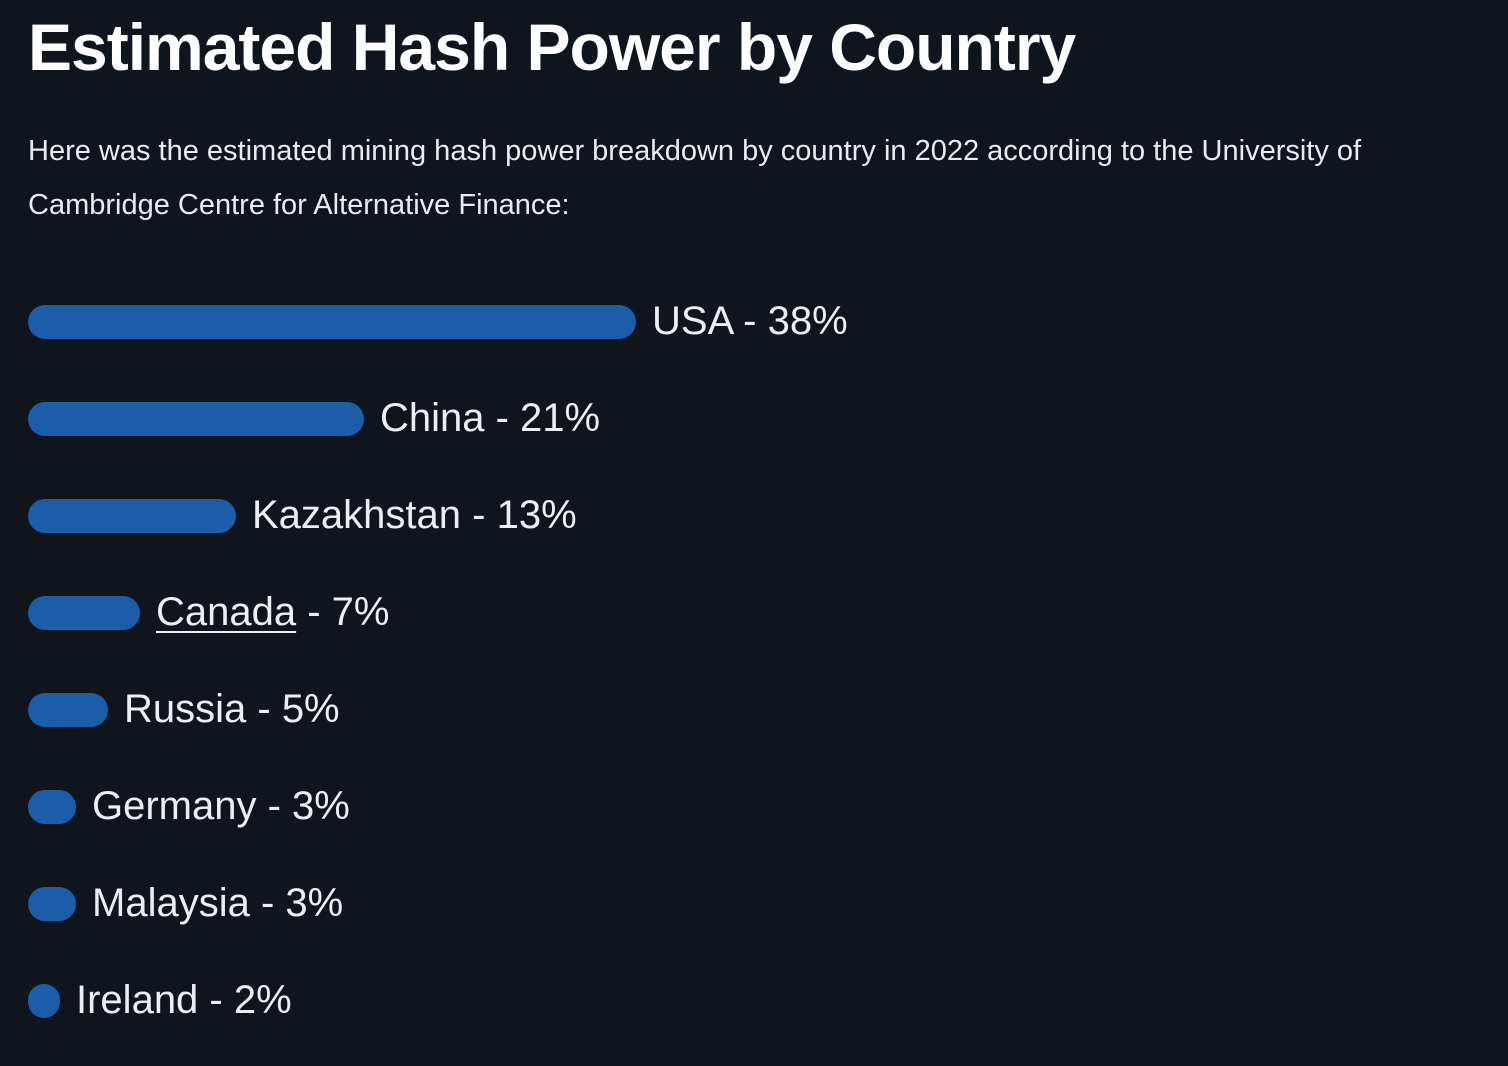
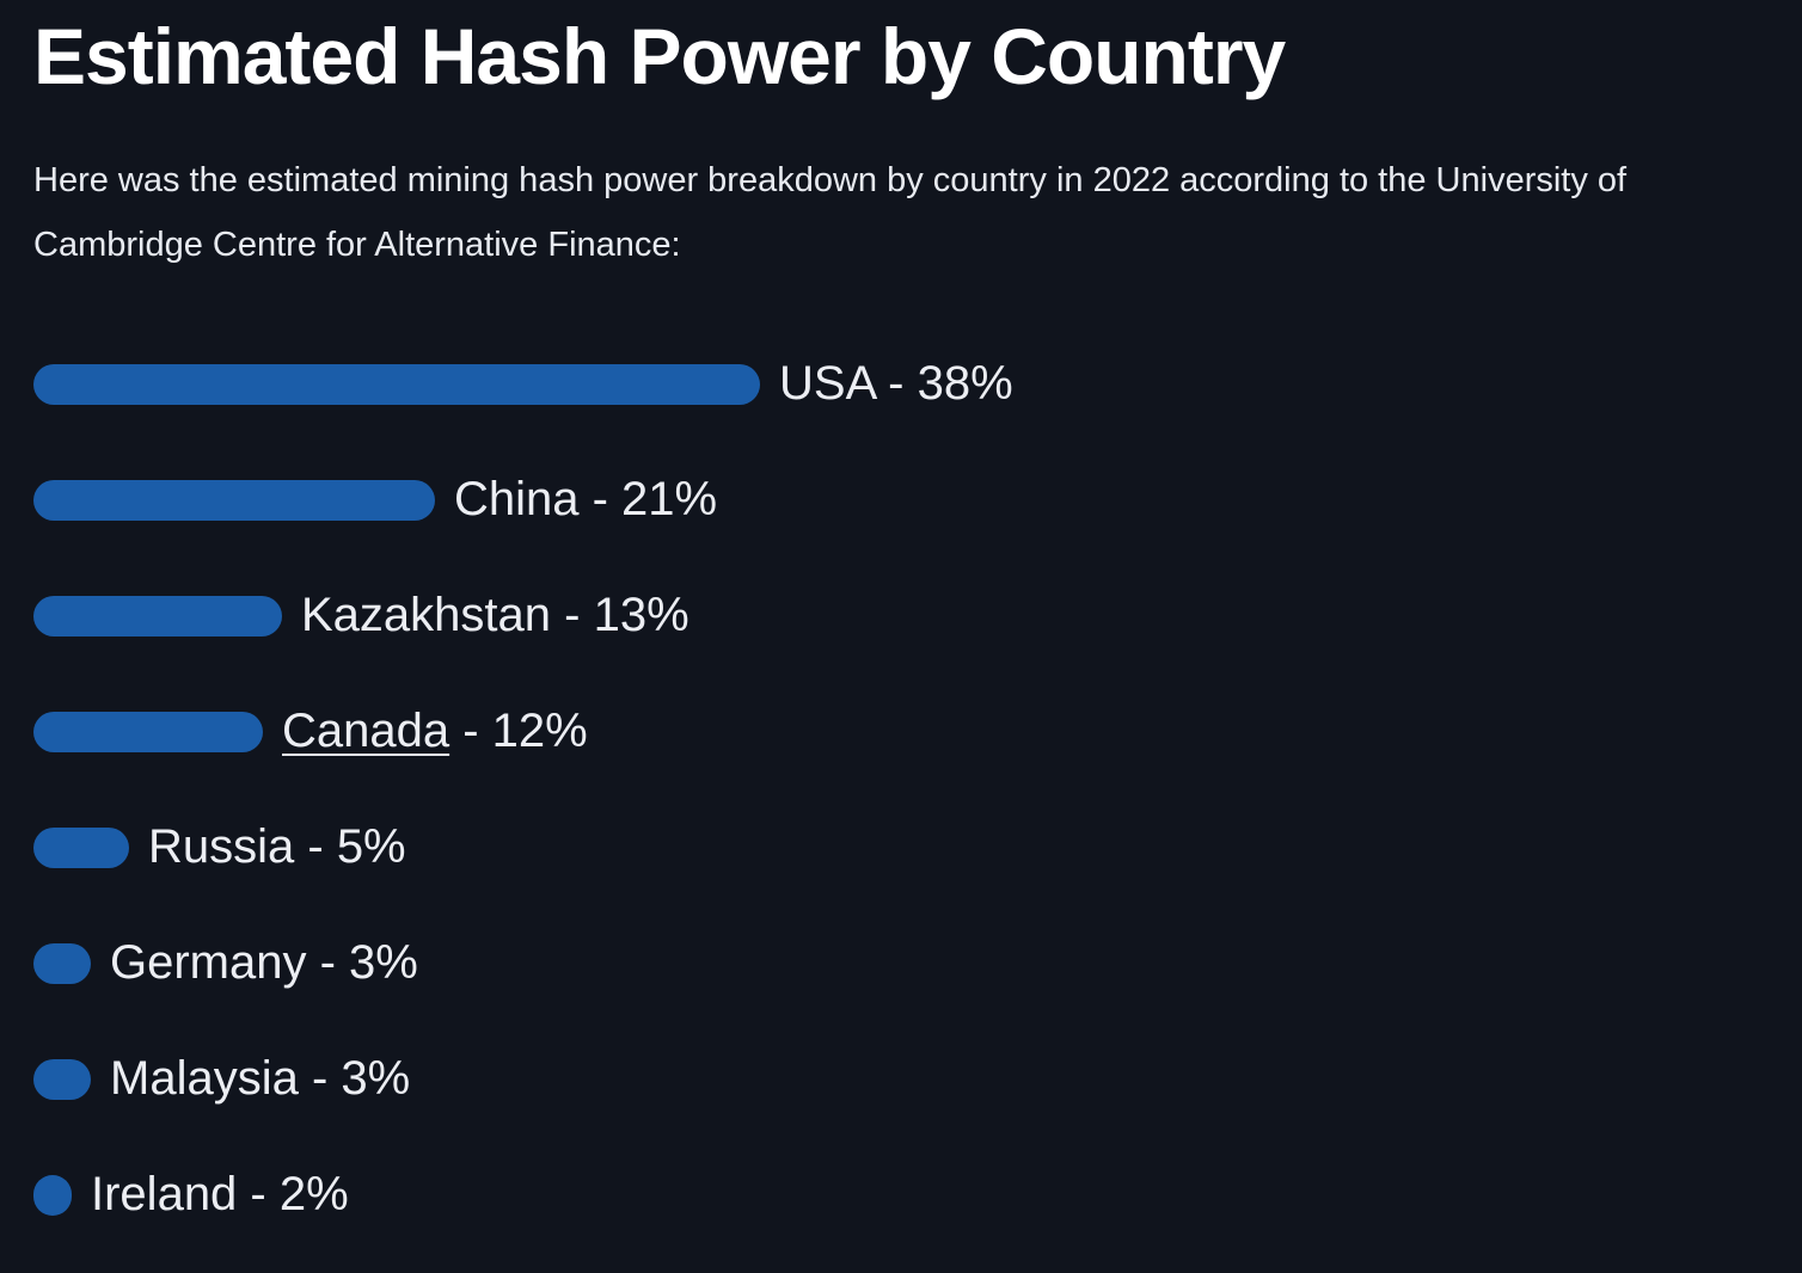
Canada: 7% -> 12%
